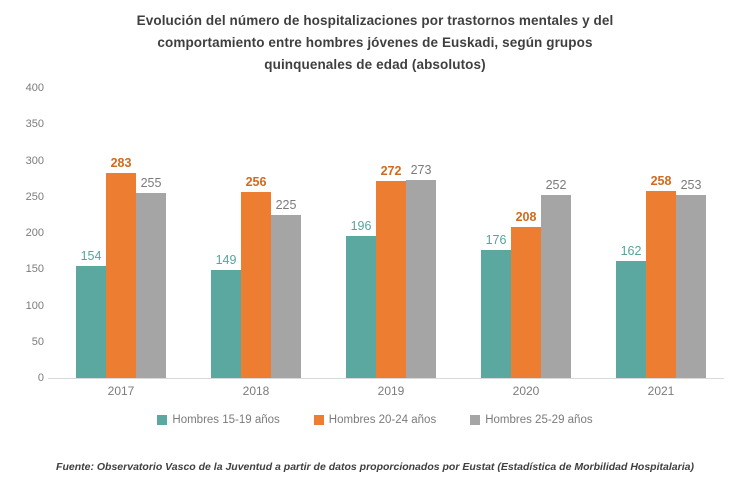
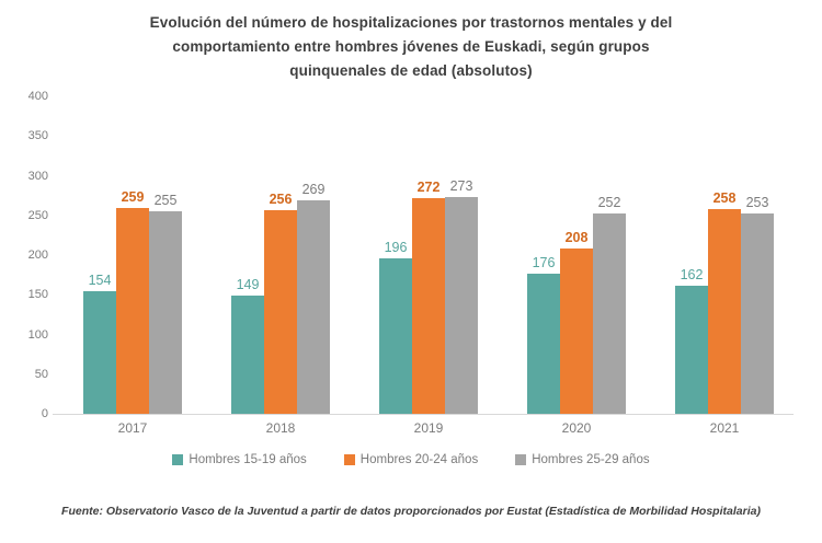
Hombres 20-24 años/2017: 283 -> 259
Hombres 25-29 años/2018: 225 -> 269
